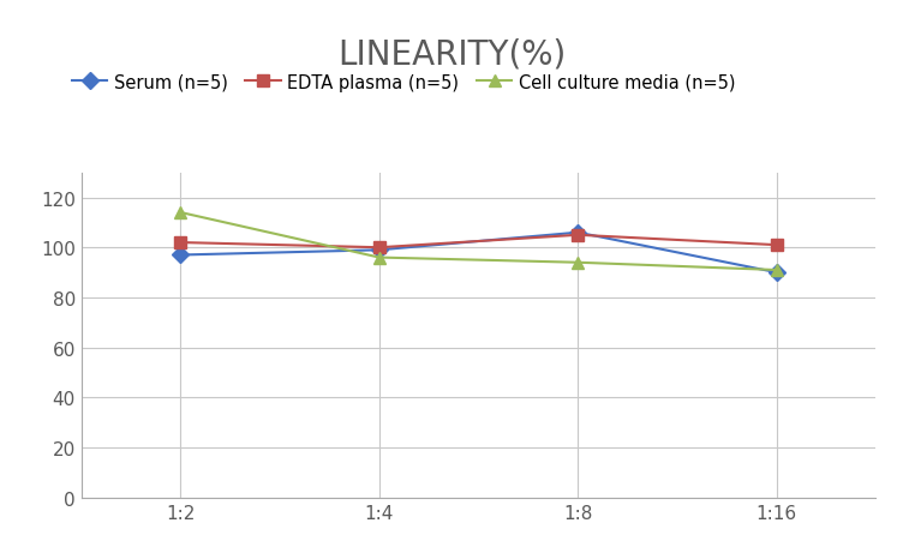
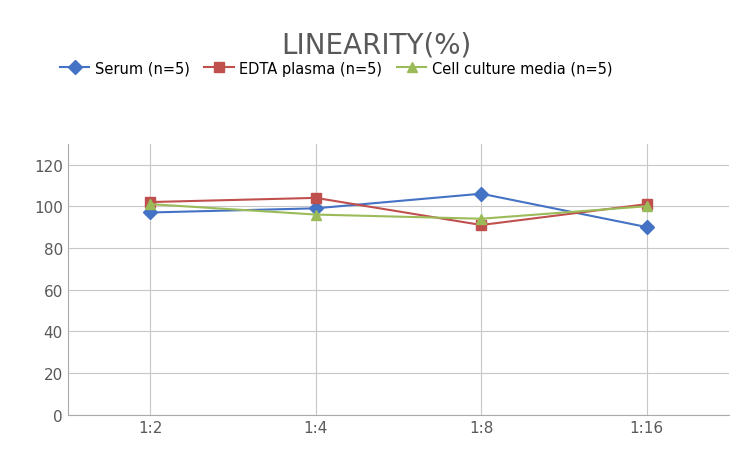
Cell culture media (n=5)/1:2: 114 -> 101
EDTA plasma (n=5)/1:4: 100 -> 104
EDTA plasma (n=5)/1:8: 105 -> 91
Cell culture media (n=5)/1:16: 91 -> 100
